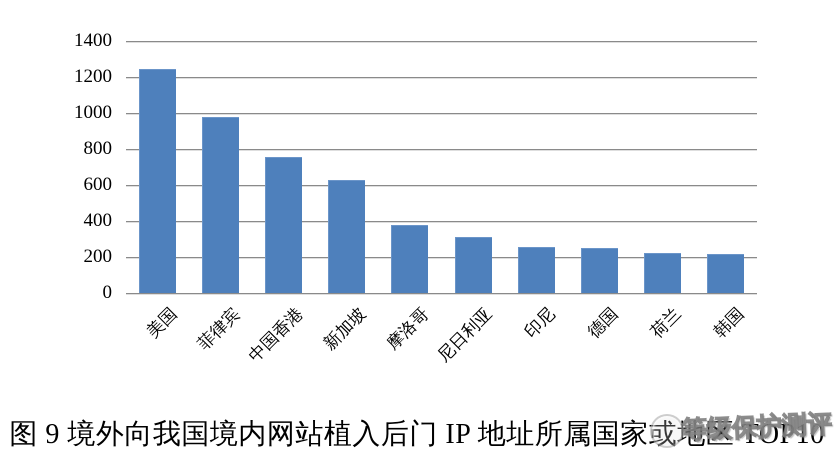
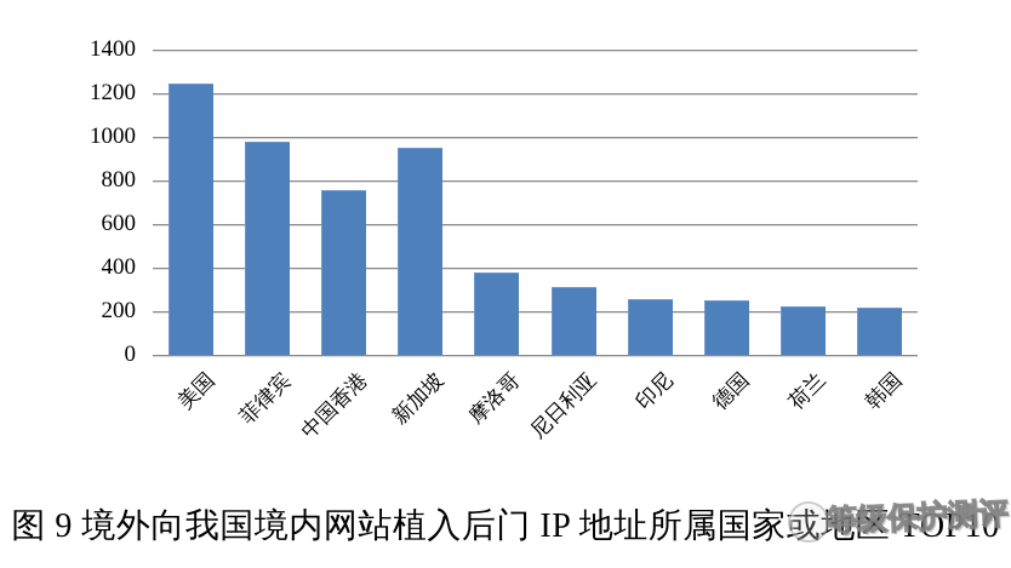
新加坡: 630 -> 950
